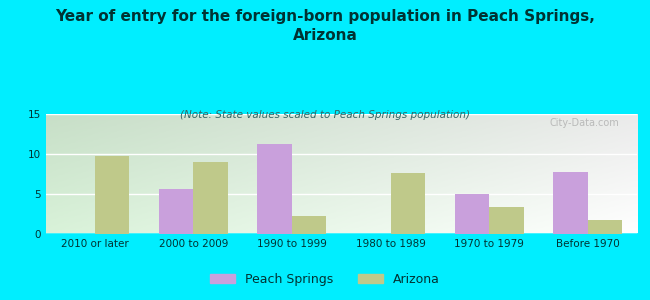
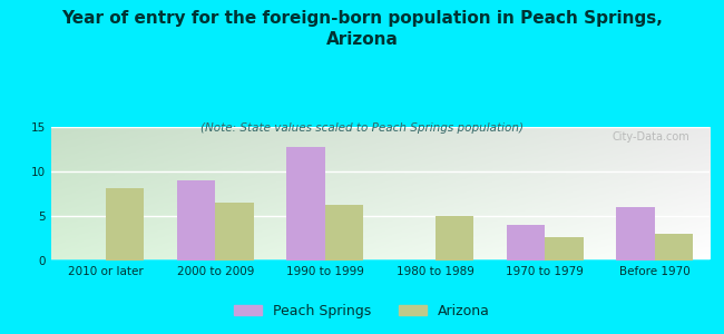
Arizona/2010 or later: 9.8 -> 8.1
Peach Springs/2000 to 2009: 5.6 -> 9.0
Arizona/2000 to 2009: 9.0 -> 6.5
Peach Springs/1990 to 1999: 11.2 -> 12.7
Arizona/1990 to 1999: 2.2 -> 6.2
Arizona/1980 to 1989: 7.6 -> 5.0
Peach Springs/1970 to 1979: 5.0 -> 4.0
Arizona/1970 to 1979: 3.4 -> 2.6
Peach Springs/Before 1970: 7.8 -> 6.0
Arizona/Before 1970: 1.8 -> 3.0
